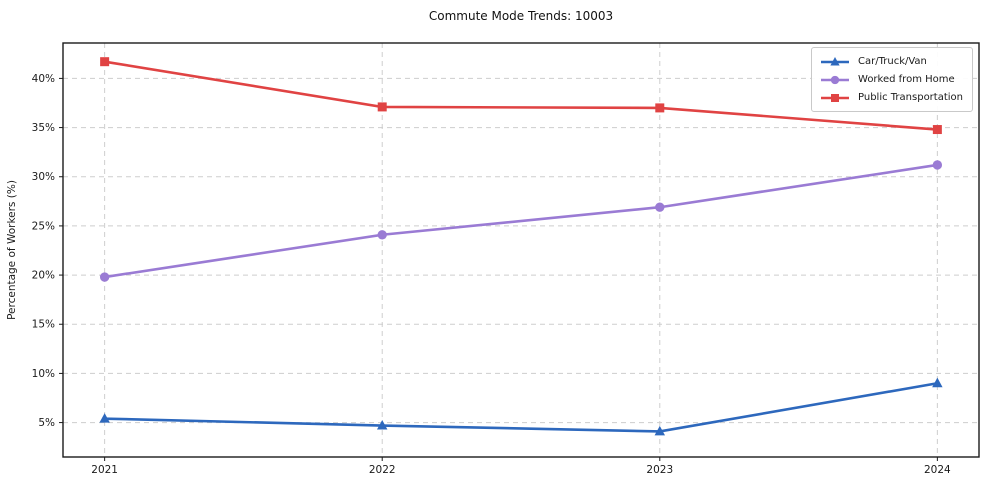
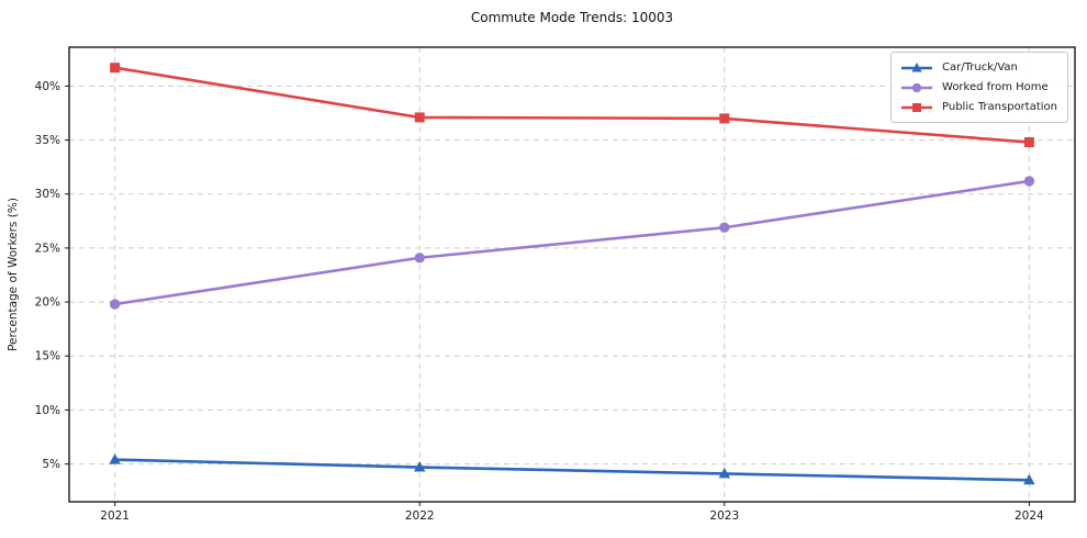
Car/Truck/Van/2024: 9% -> 4%
